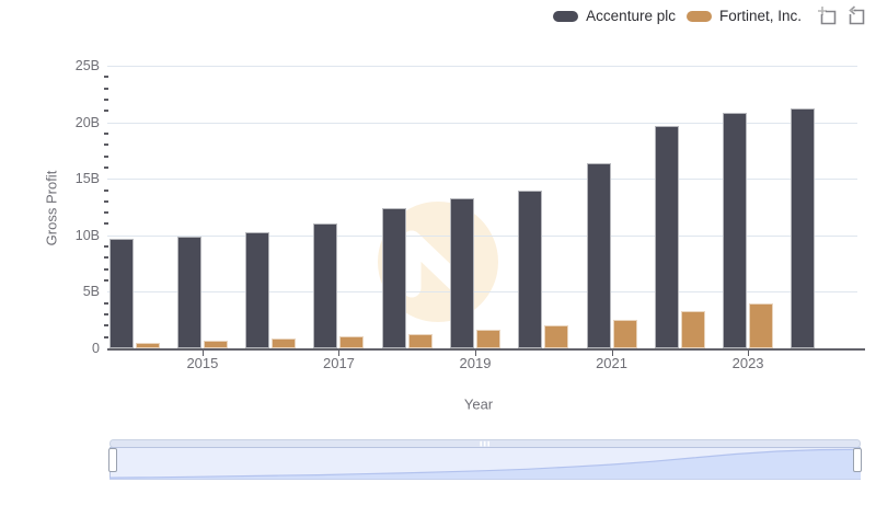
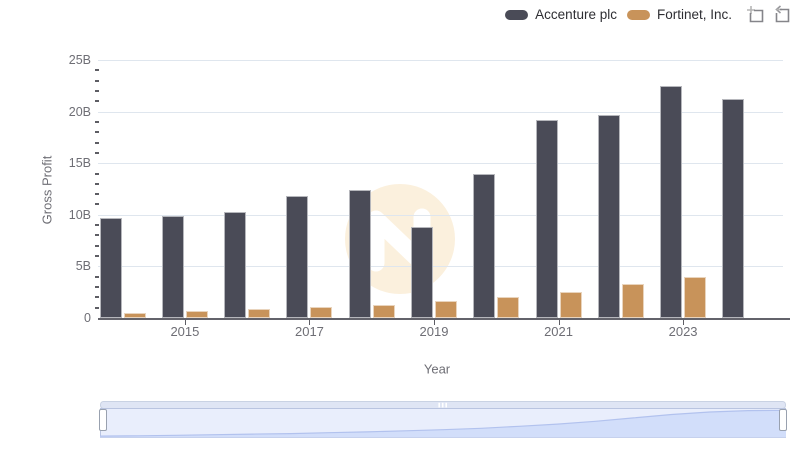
Accenture plc/2017: 11.0B -> 11.8B
Accenture plc/2019: 13.3B -> 8.8B
Accenture plc/2021: 16.4B -> 19.2B
Accenture plc/2023: 20.8B -> 22.5B
